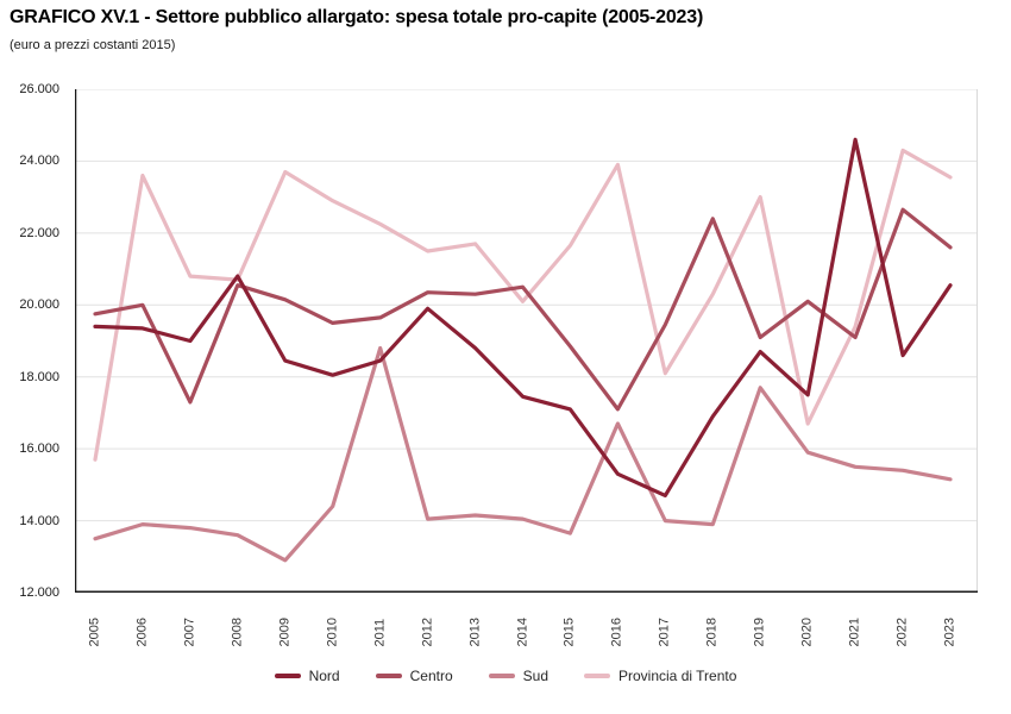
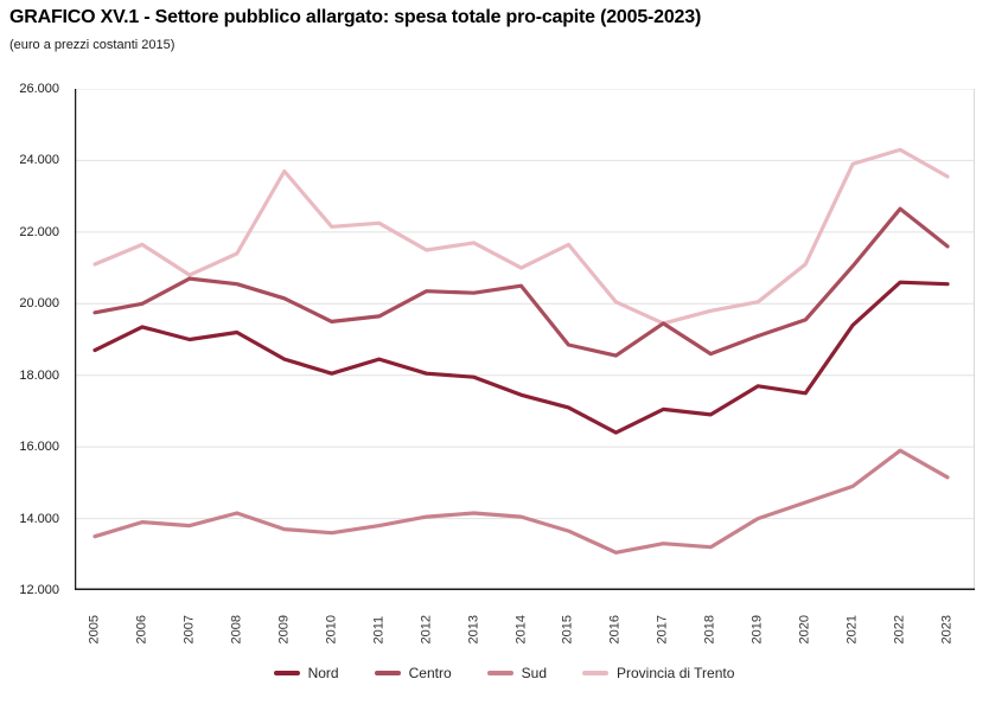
Nord/2005: 19400 -> 18700
Provincia di Trento/2005: 15700 -> 21100
Provincia di Trento/2006: 23600 -> 21600
Centro/2007: 17300 -> 20700
Nord/2008: 20800 -> 19200
Sud/2008: 13600 -> 14200
Provincia di Trento/2008: 20700 -> 21400
Sud/2009: 12900 -> 13700
Sud/2010: 14400 -> 13600
Provincia di Trento/2010: 22900 -> 22200
Sud/2011: 18800 -> 13800
Nord/2012: 19900 -> 18000
Nord/2013: 18800 -> 18000
Provincia di Trento/2014: 20100 -> 21000
Nord/2016: 15300 -> 16400
Centro/2016: 17100 -> 18600
Sud/2016: 16700 -> 13000
Provincia di Trento/2016: 23900 -> 20000
Nord/2017: 14700 -> 17000
Sud/2017: 14000 -> 13300
Provincia di Trento/2017: 18100 -> 19400
Centro/2018: 22400 -> 18600
Sud/2018: 13900 -> 13200
Provincia di Trento/2018: 20300 -> 19800
Nord/2019: 18700 -> 17700
Sud/2019: 17700 -> 14000
Provincia di Trento/2019: 23000 -> 20000
Centro/2020: 20100 -> 19600
Sud/2020: 15900 -> 14400
Provincia di Trento/2020: 16700 -> 21100
Nord/2021: 24600 -> 19400
Centro/2021: 19100 -> 21000
Sud/2021: 15500 -> 14900
Provincia di Trento/2021: 19400 -> 23900
Nord/2022: 18600 -> 20600
Sud/2022: 15400 -> 15900
